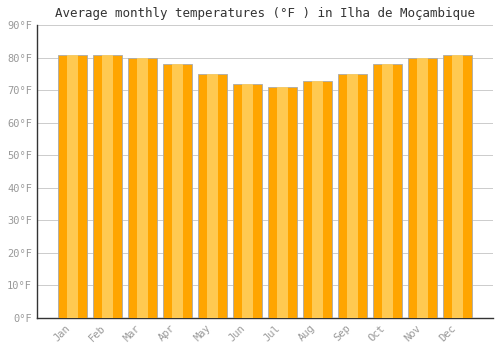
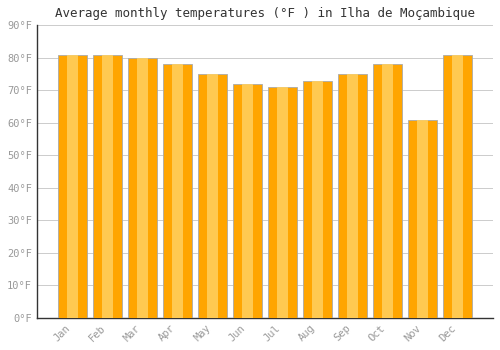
Nov: 80°F -> 61°F
